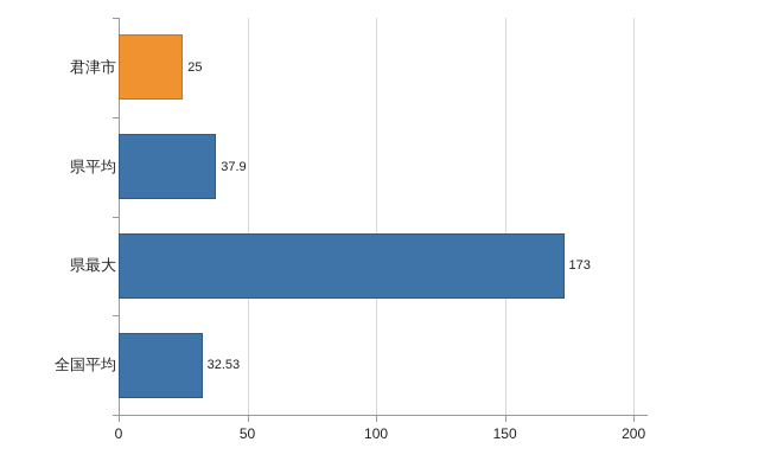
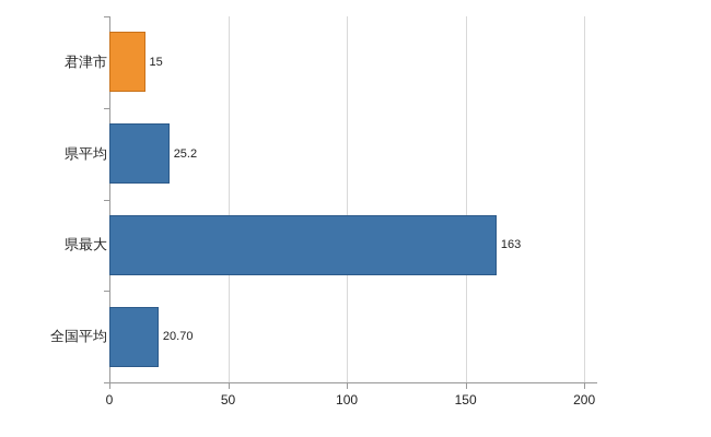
君津市: 25 -> 15
県平均: 37.9 -> 25.2
県最大: 173 -> 163
全国平均: 32.53 -> 20.70
